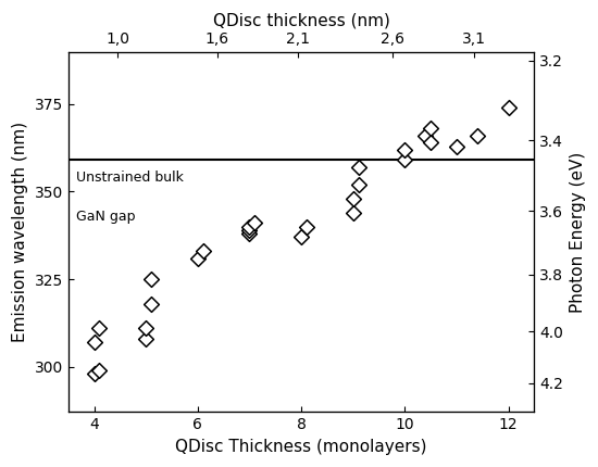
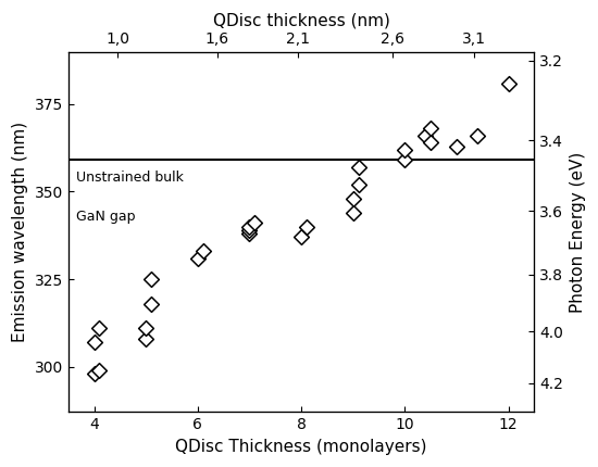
12: 374 -> 381
